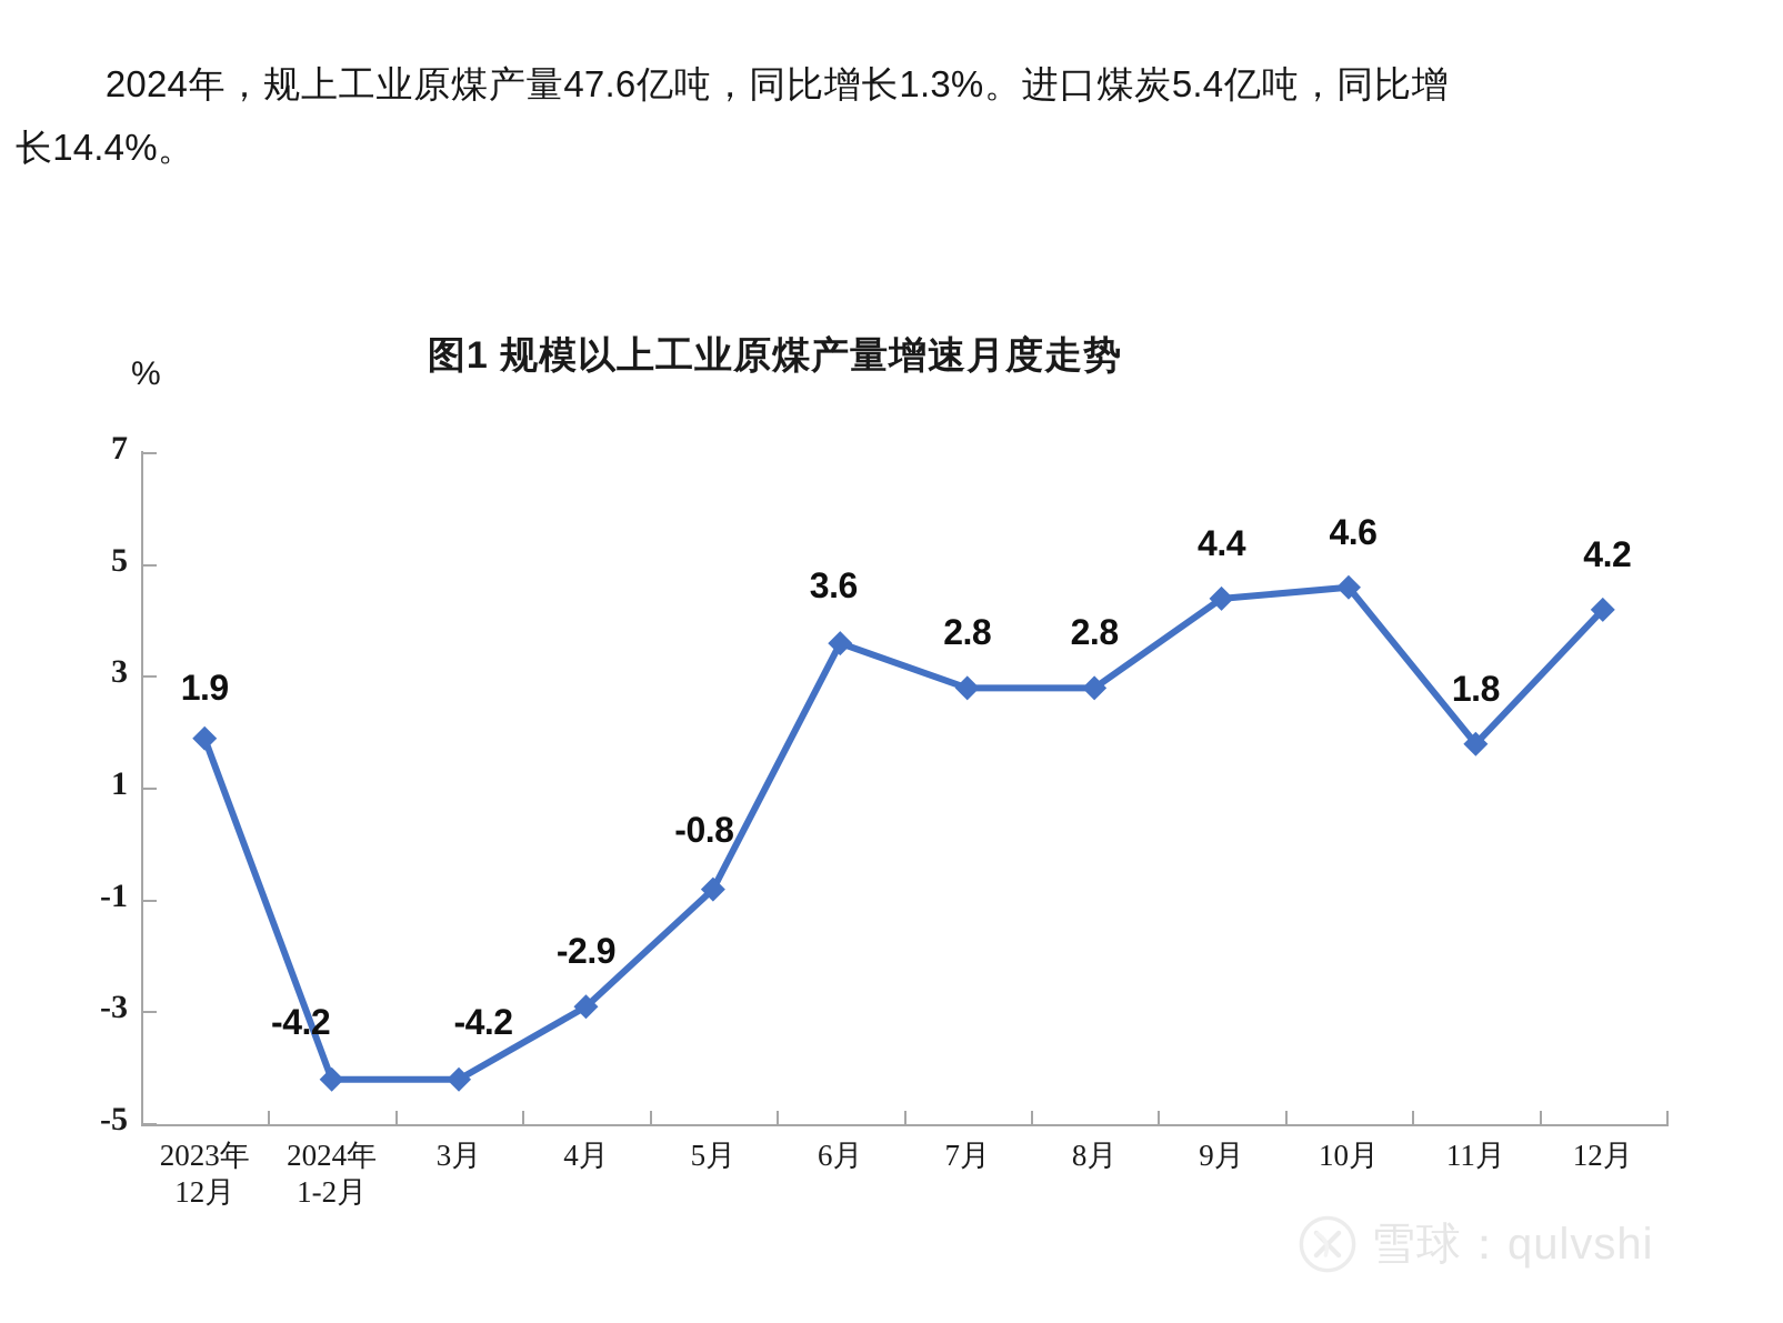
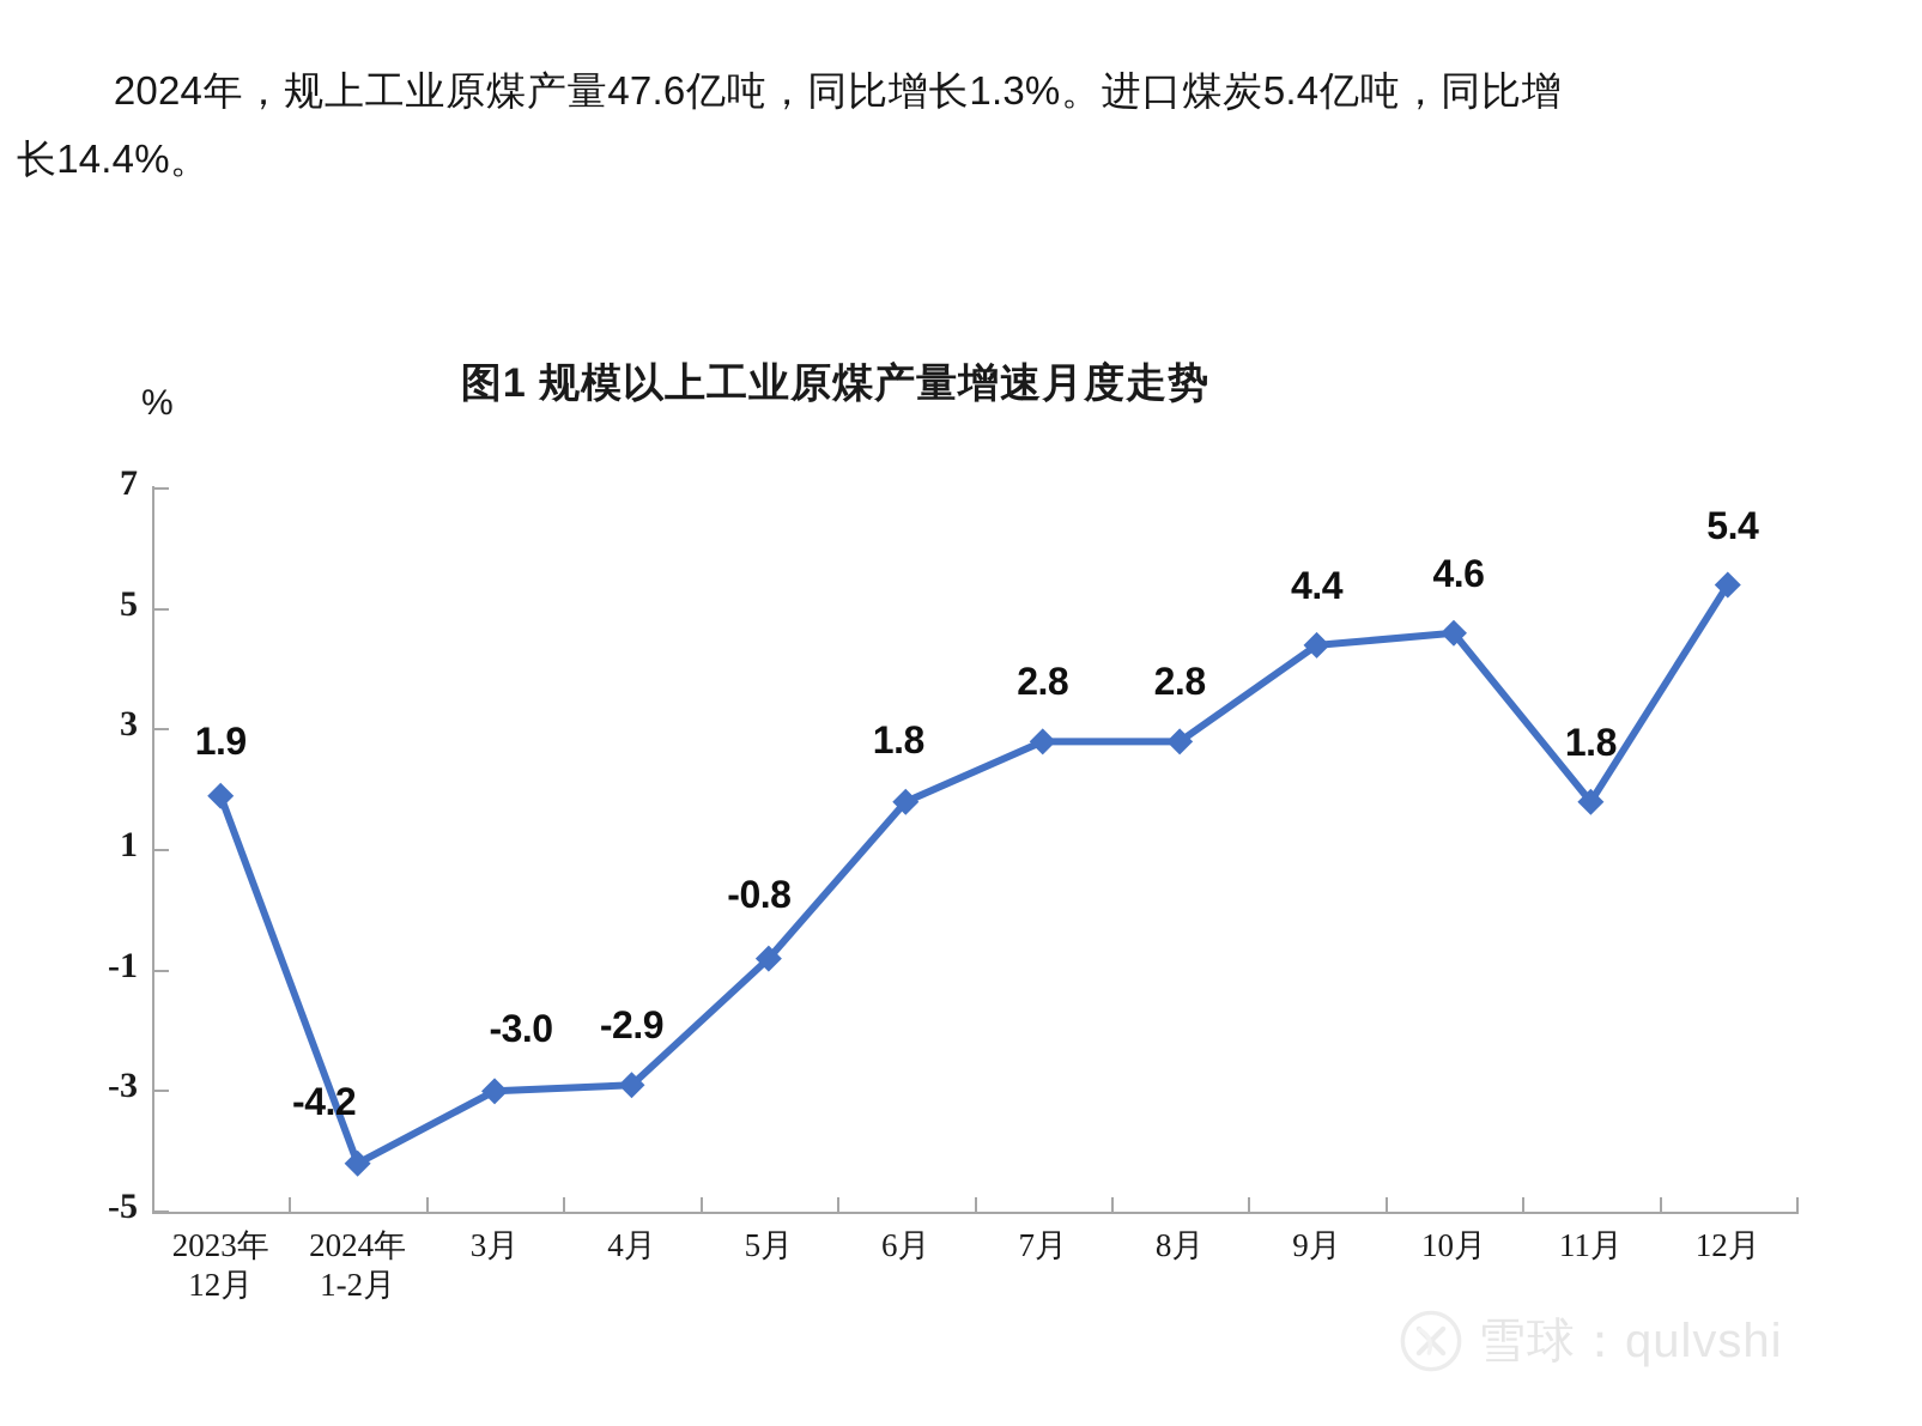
3月: -4.2 -> -3.0
6月: 3.6 -> 1.8
12月: 4.2 -> 5.4
